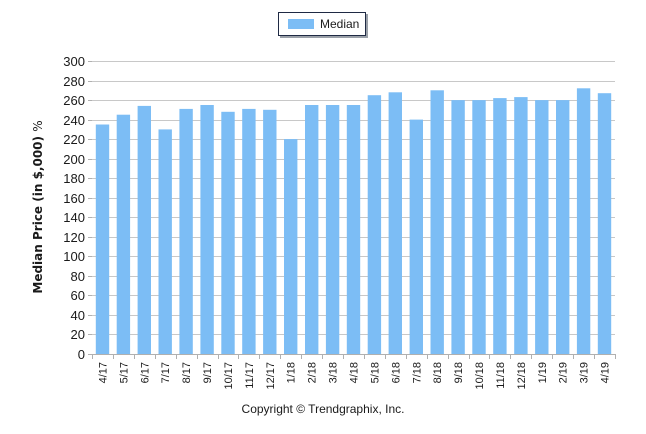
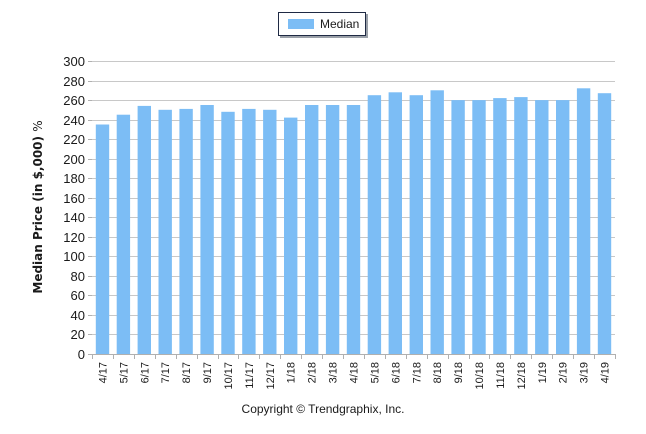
7/17: 230 -> 250
1/18: 220 -> 240
7/18: 240 -> 260
